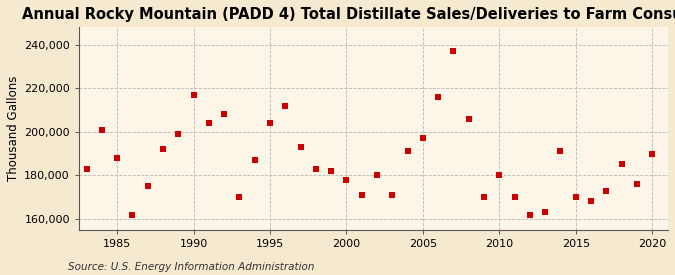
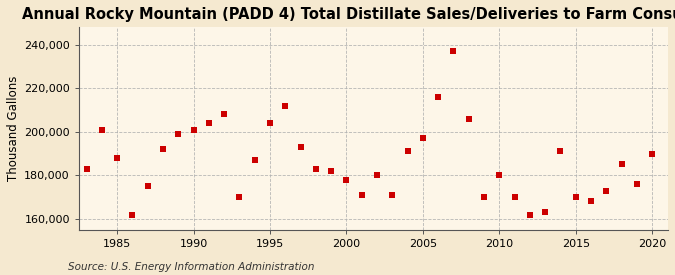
1990: 217,000 -> 201,000
